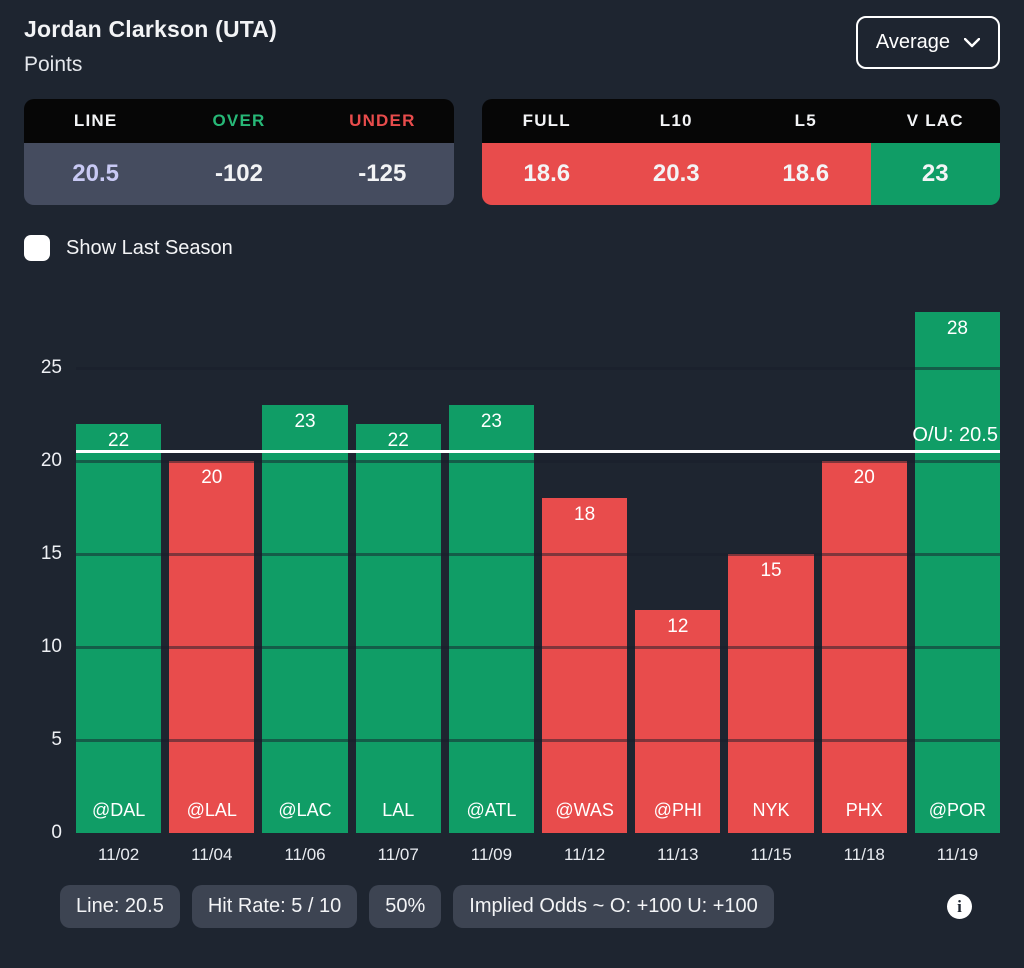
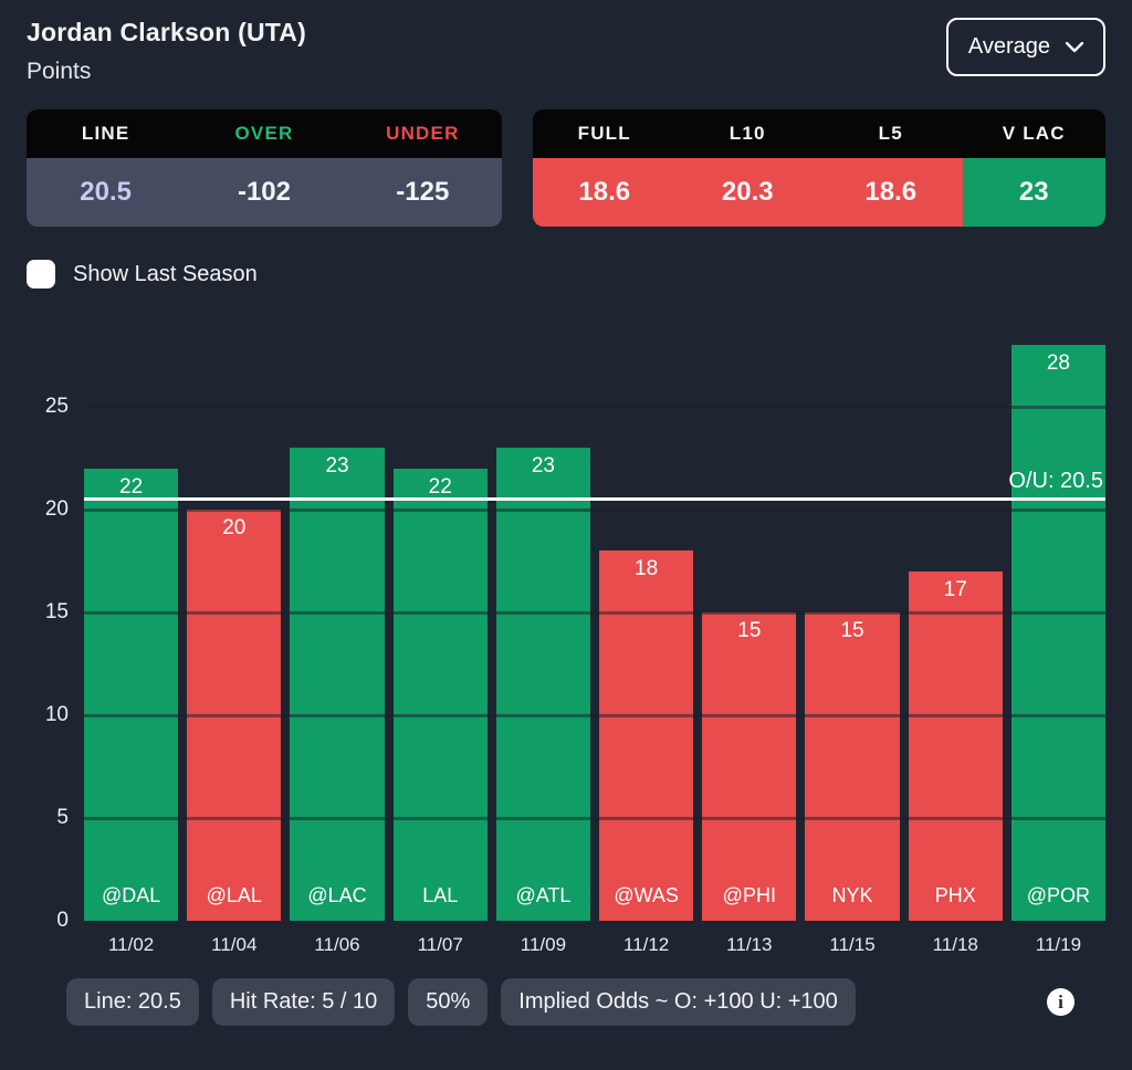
11/13: 12 -> 15
11/18: 20 -> 17
